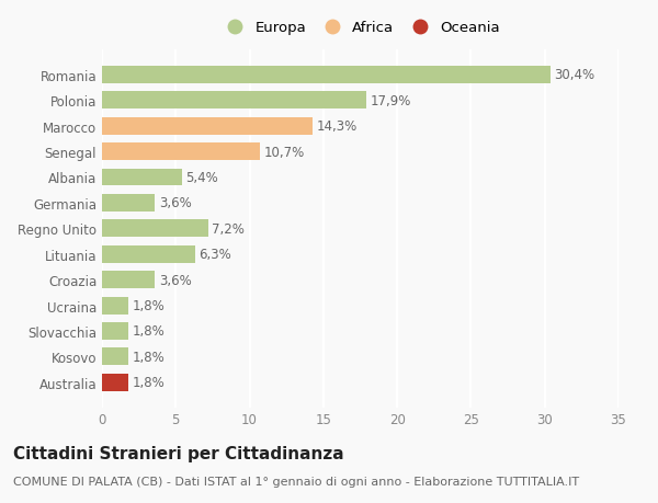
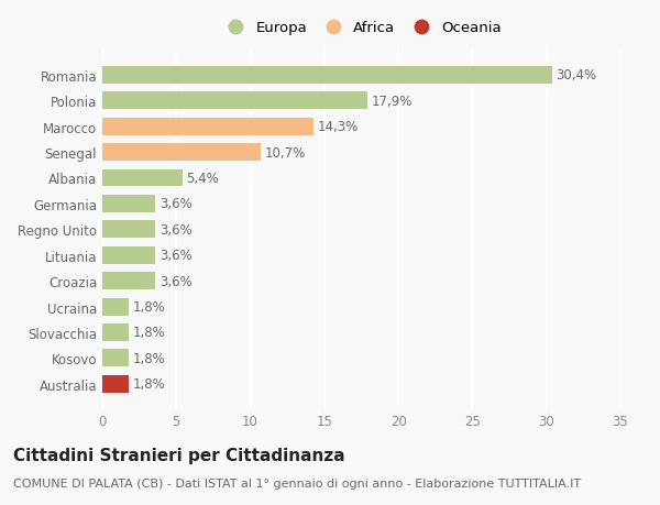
Regno Unito: 7,2% -> 3,6%
Lituania: 6,3% -> 3,6%
